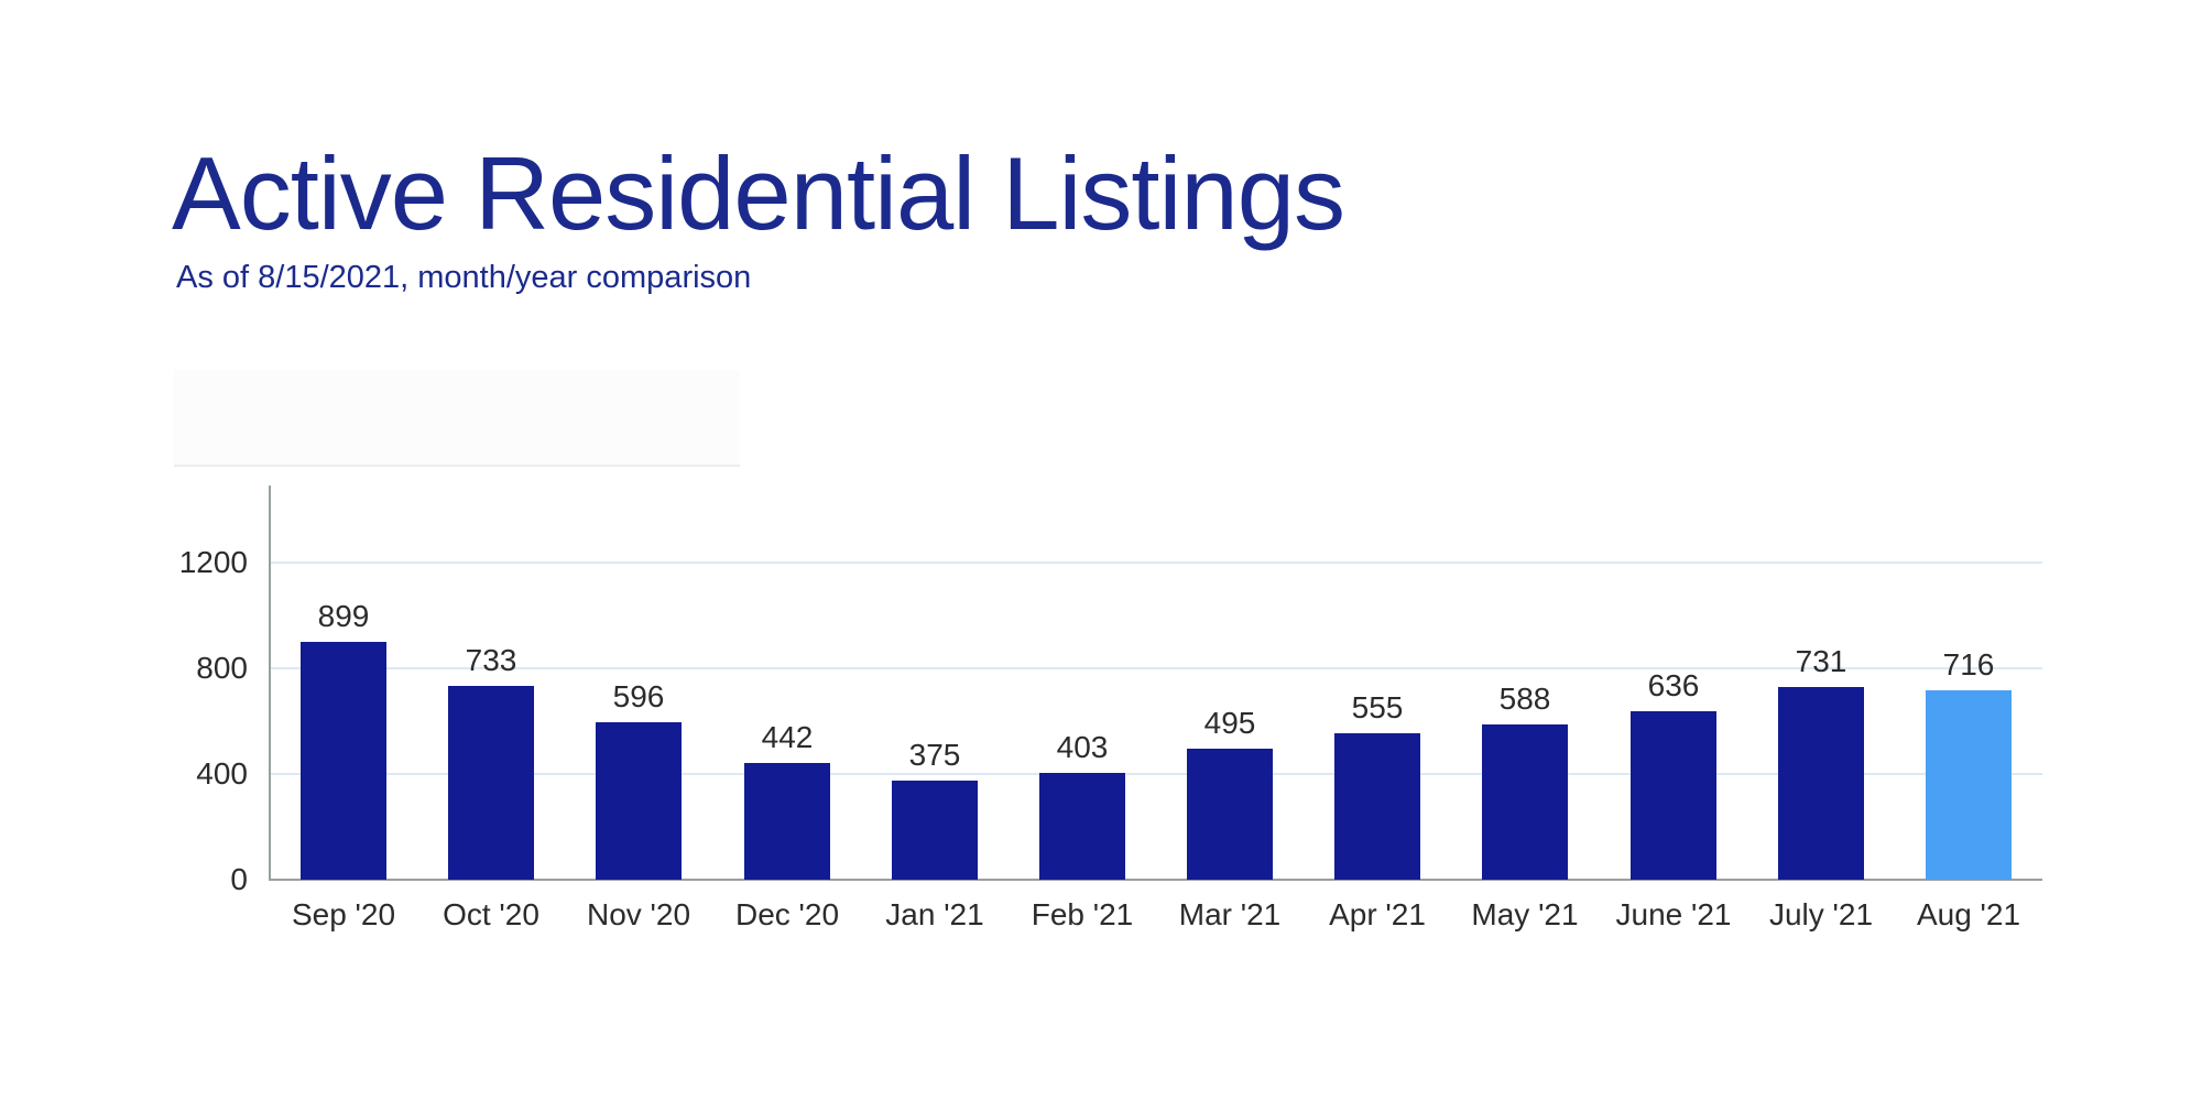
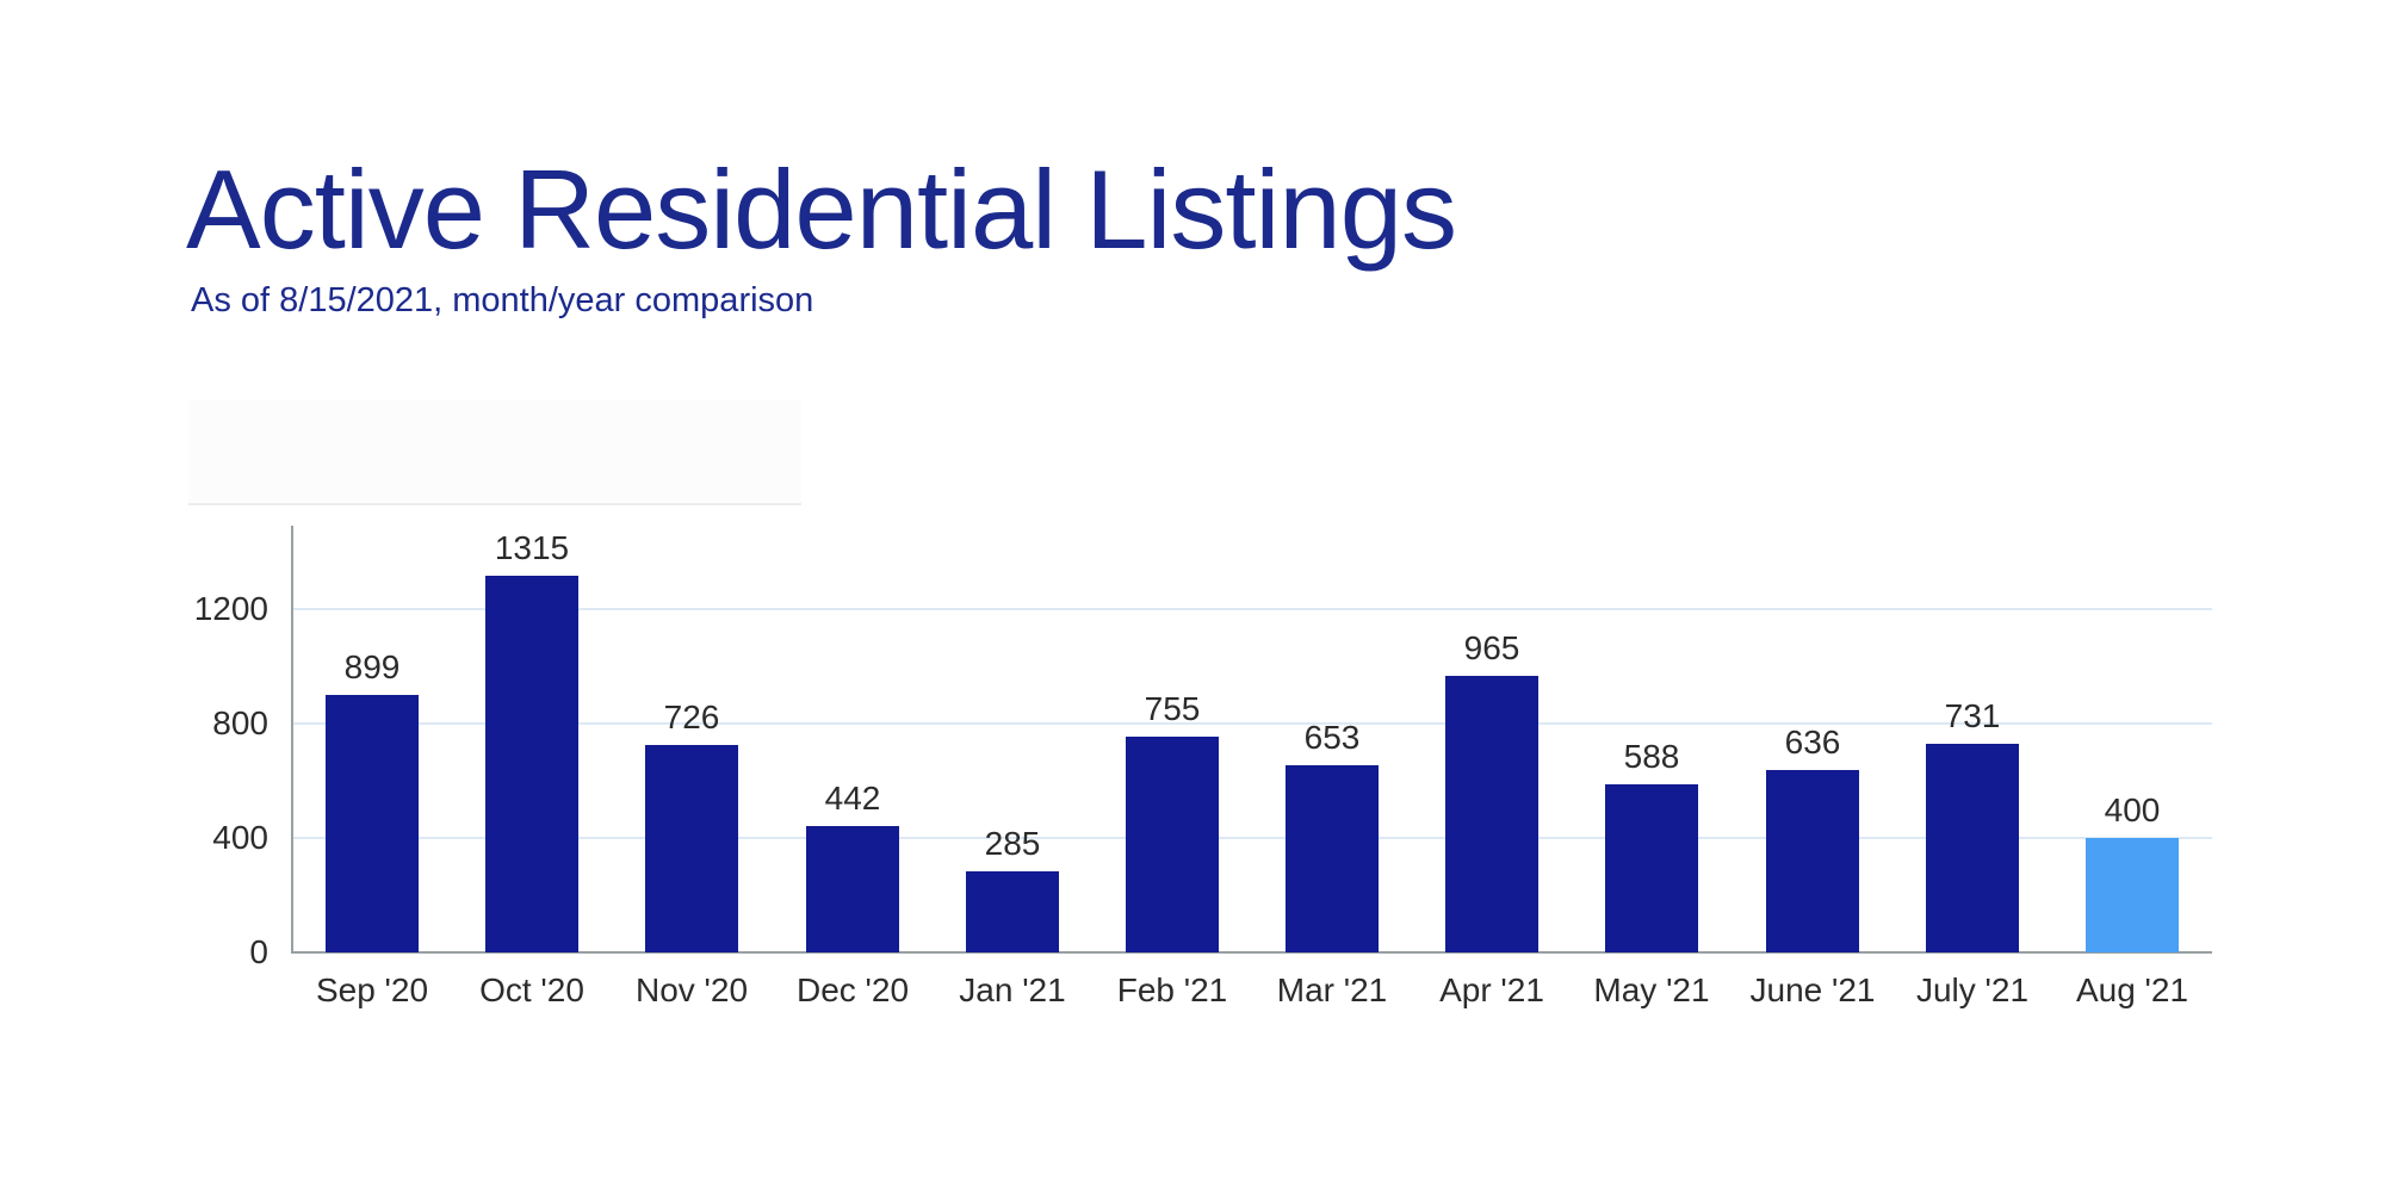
Oct '20: 733 -> 1315
Nov '20: 596 -> 726
Jan '21: 375 -> 285
Feb '21: 403 -> 755
Mar '21: 495 -> 653
Apr '21: 555 -> 965
Aug '21: 716 -> 400
